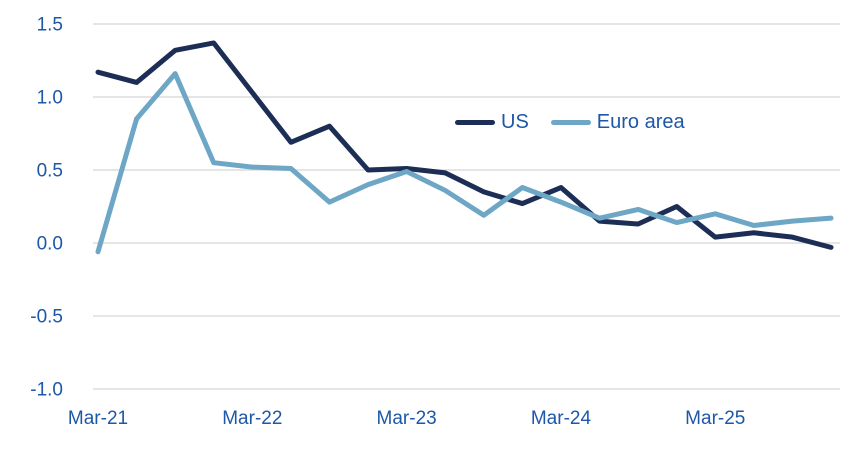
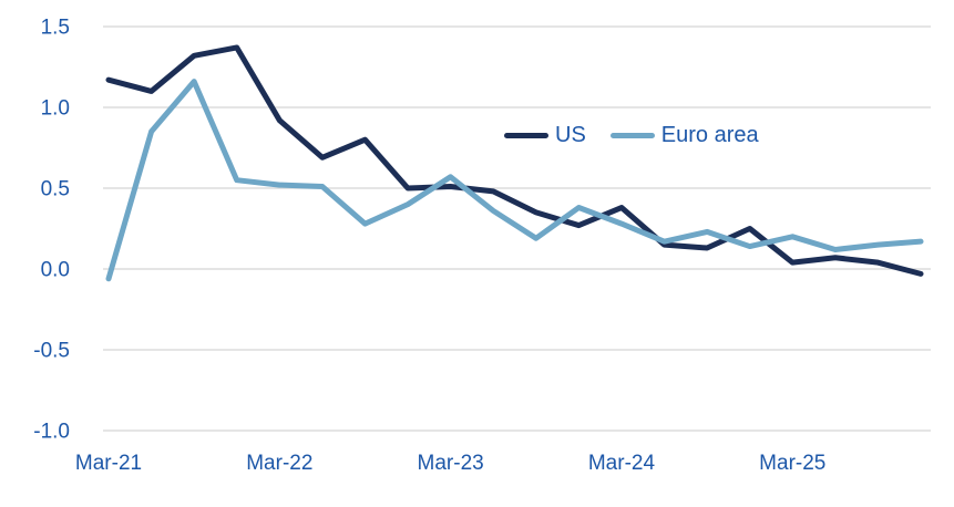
US/Mar-22: 1.03 -> 0.92
Euro area/Mar-23: 0.49 -> 0.57
